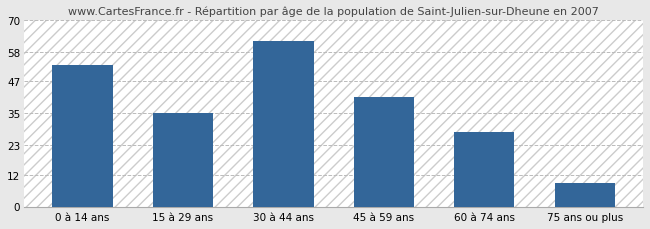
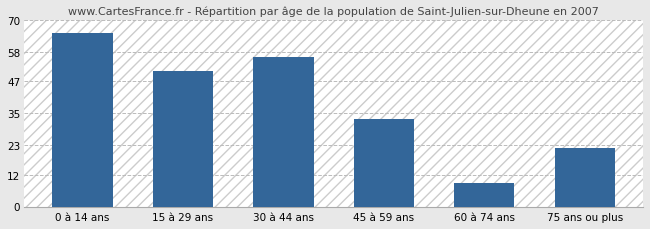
0 à 14 ans: 53 -> 65
15 à 29 ans: 35 -> 51
30 à 44 ans: 62 -> 56
45 à 59 ans: 41 -> 33
60 à 74 ans: 28 -> 9
75 ans ou plus: 9 -> 22
